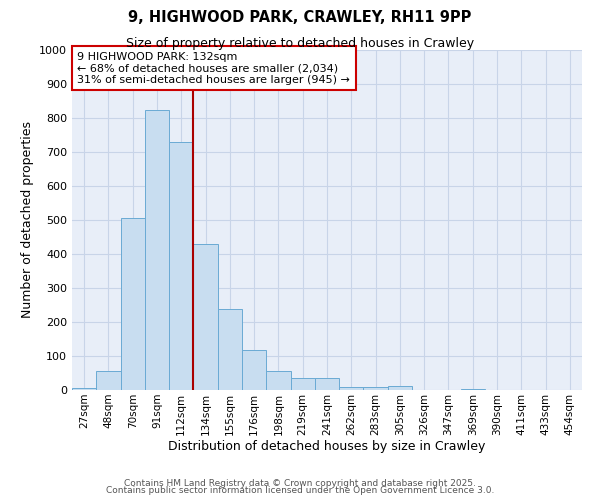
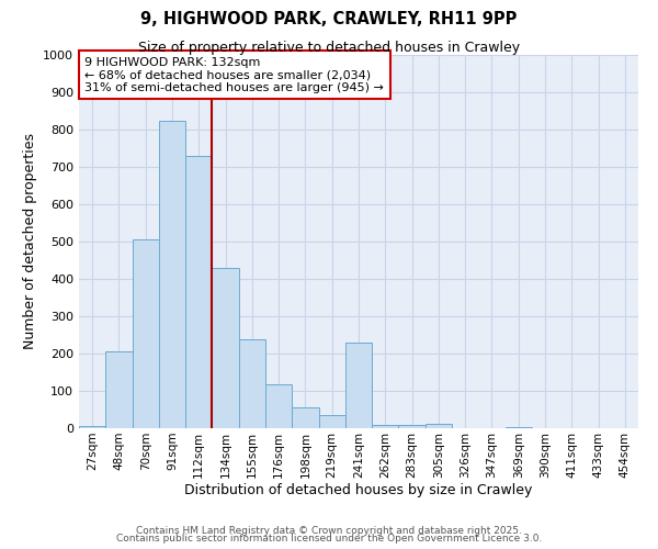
48sqm: 55 -> 205
241sqm: 35 -> 230
